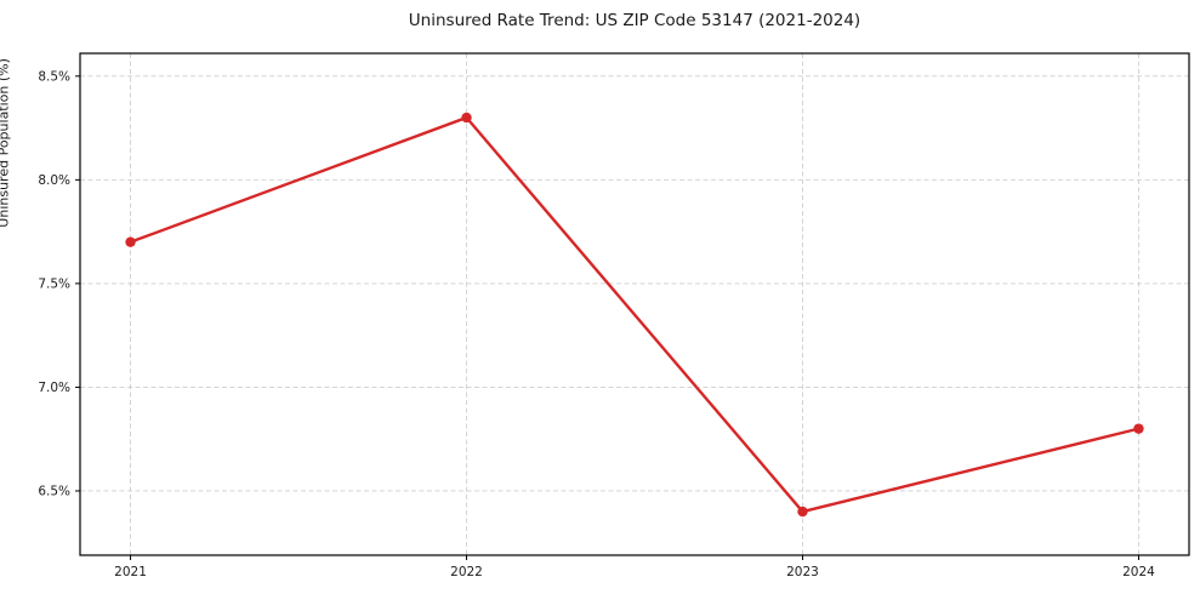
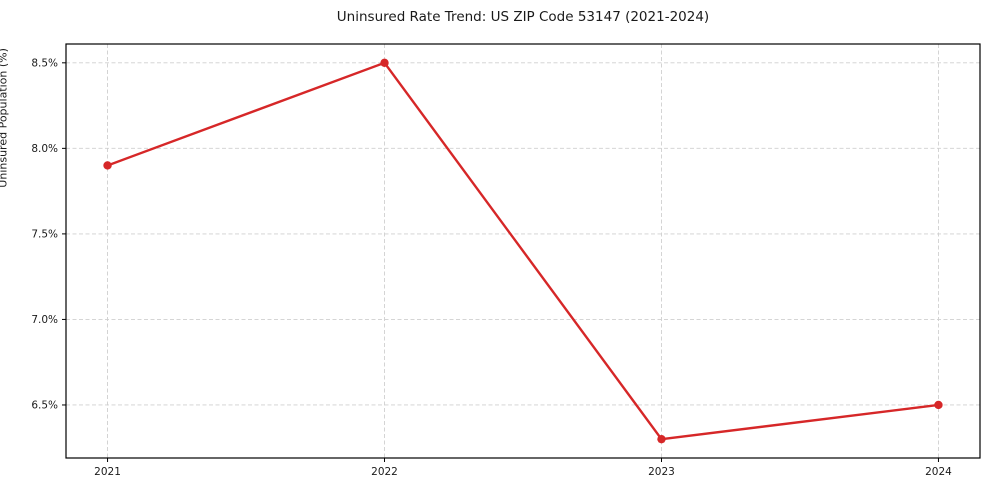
2021: 7.7% -> 7.9%
2022: 8.3% -> 8.5%
2023: 6.4% -> 6.3%
2024: 6.8% -> 6.5%
